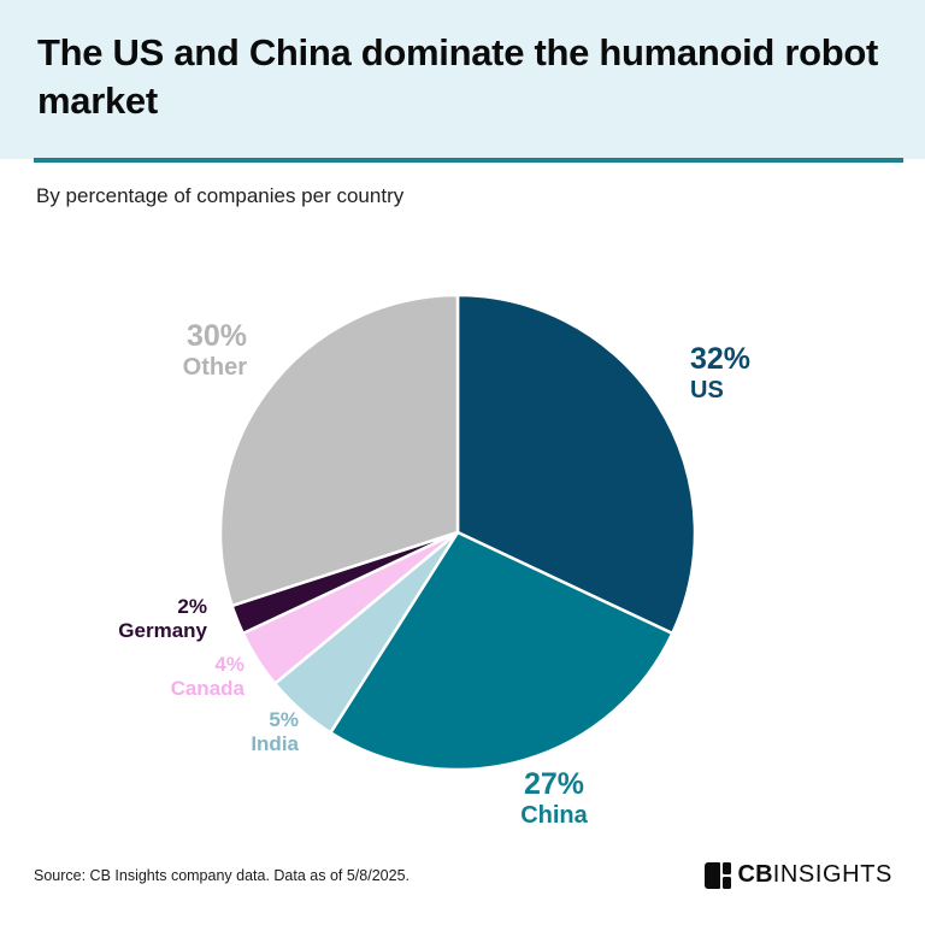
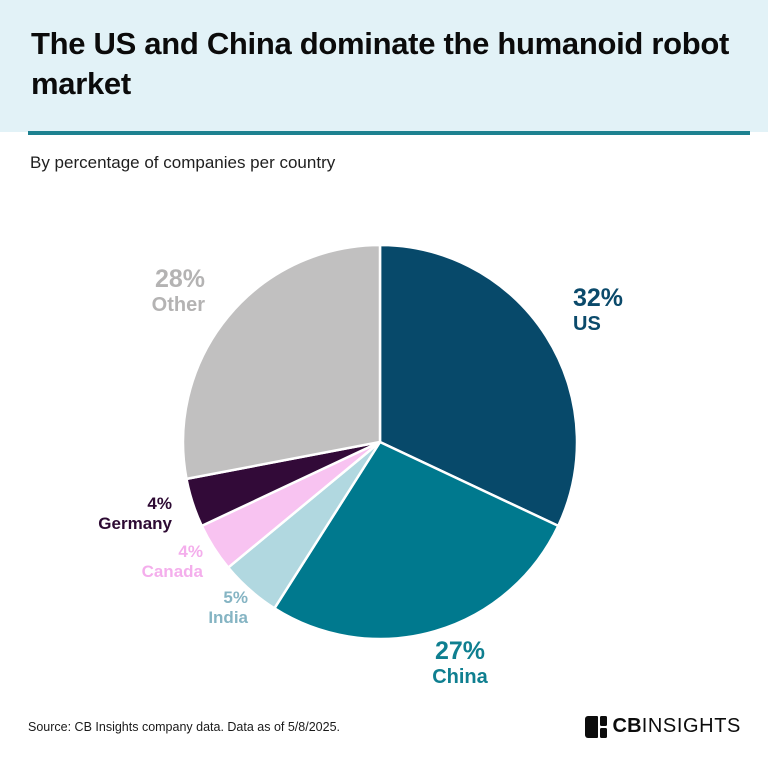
Germany: 2% -> 4%
Other: 30% -> 28%
